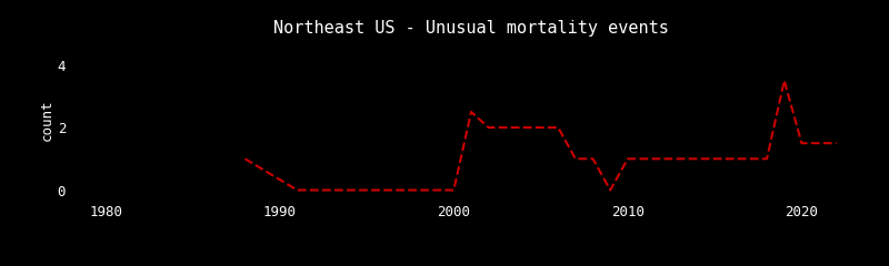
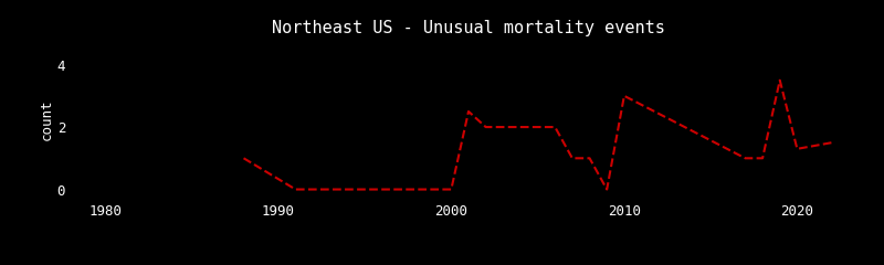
2010: 1.0 -> 3.0
2020: 1.5 -> 1.3
